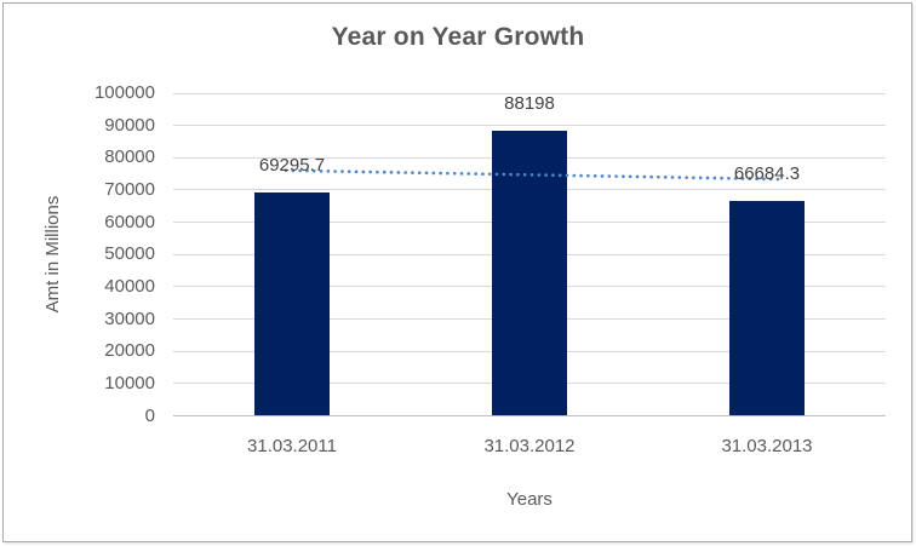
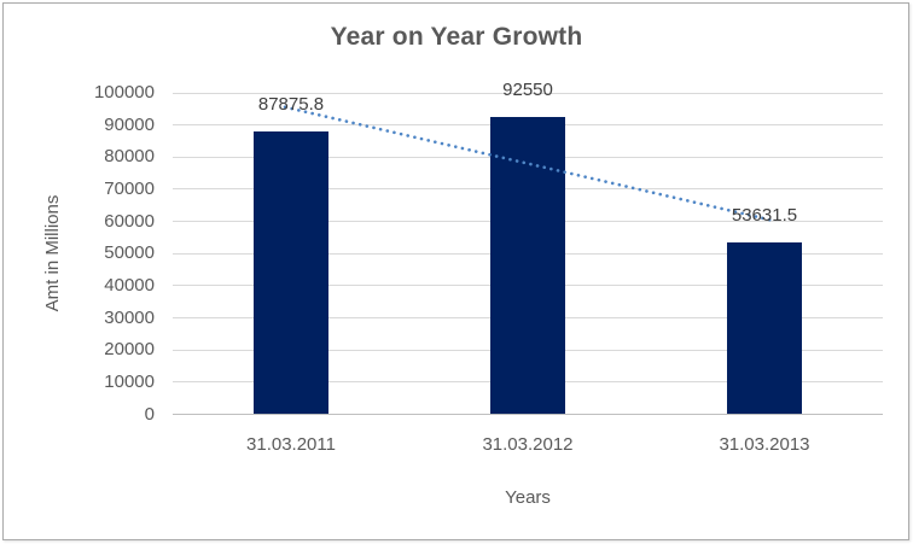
31.03.2011: 69295.7 -> 87875.8
31.03.2012: 88198 -> 92550
31.03.2013: 66684.3 -> 53631.5
